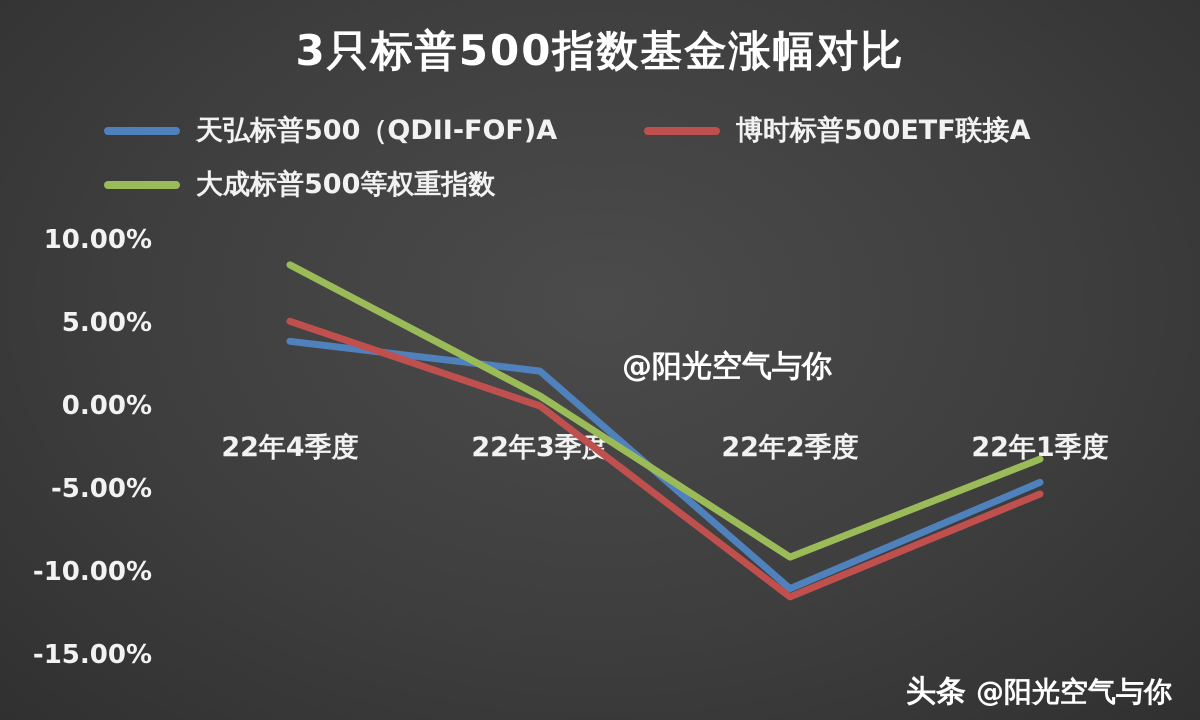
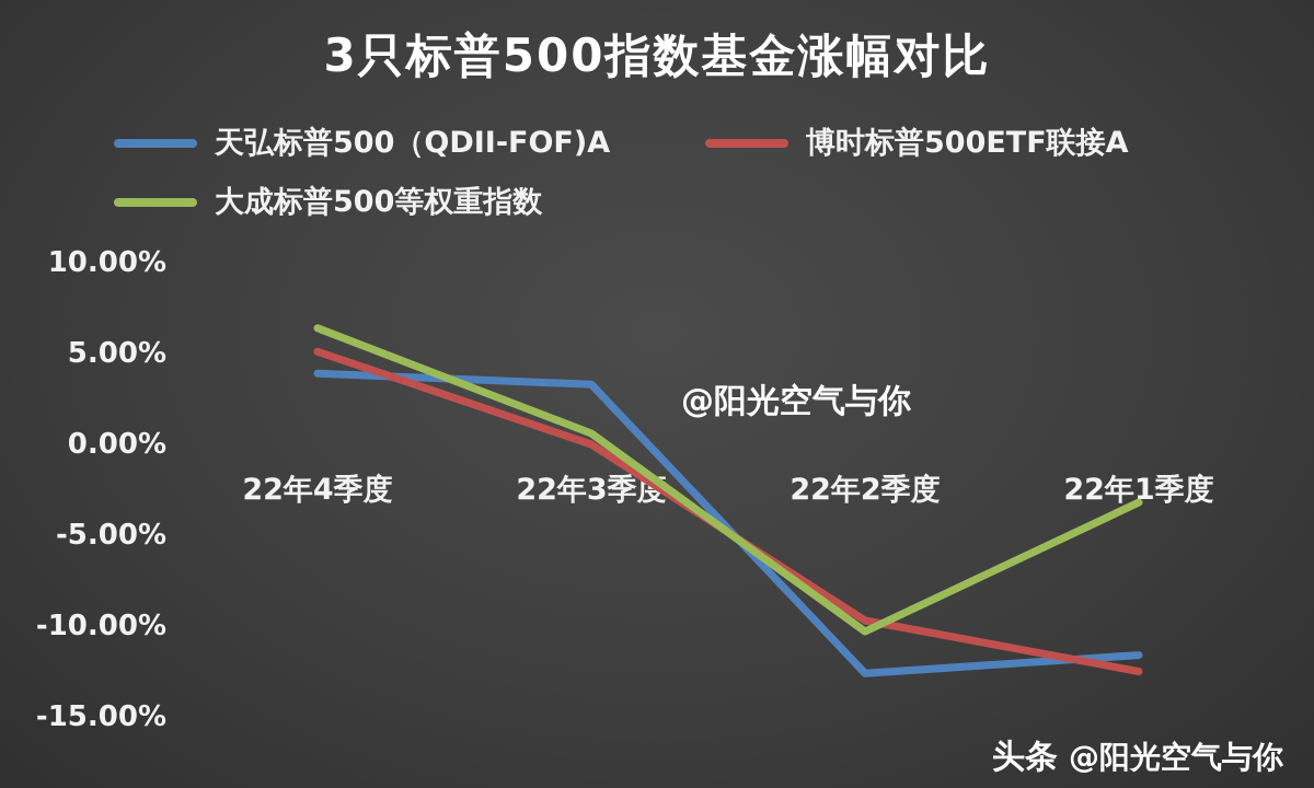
大成标普500等权重指数/22年4季度: 8.5% -> 6.4%
天弘标普500（QDII-FOF)A/22年3季度: 2.1% -> 3.3%
天弘标普500（QDII-FOF)A/22年2季度: -11.0% -> -12.6%
博时标普500ETF联接A/22年2季度: -11.5% -> -9.7%
大成标普500等权重指数/22年2季度: -9.1% -> -10.3%
天弘标普500（QDII-FOF)A/22年1季度: -4.6% -> -11.6%
博时标普500ETF联接A/22年1季度: -5.3% -> -12.5%
